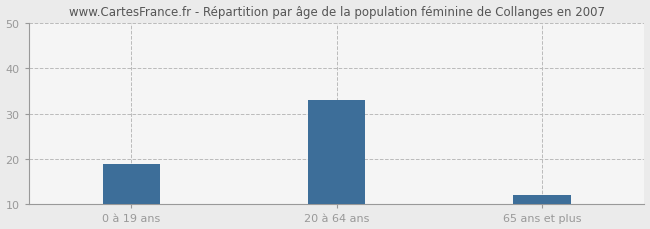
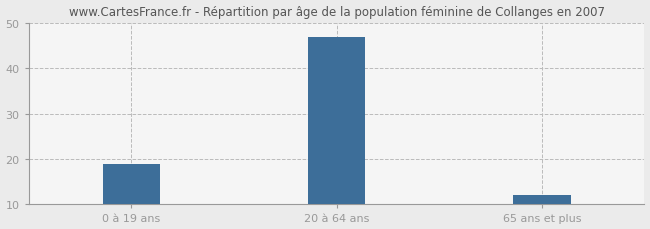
20 à 64 ans: 33 -> 47
